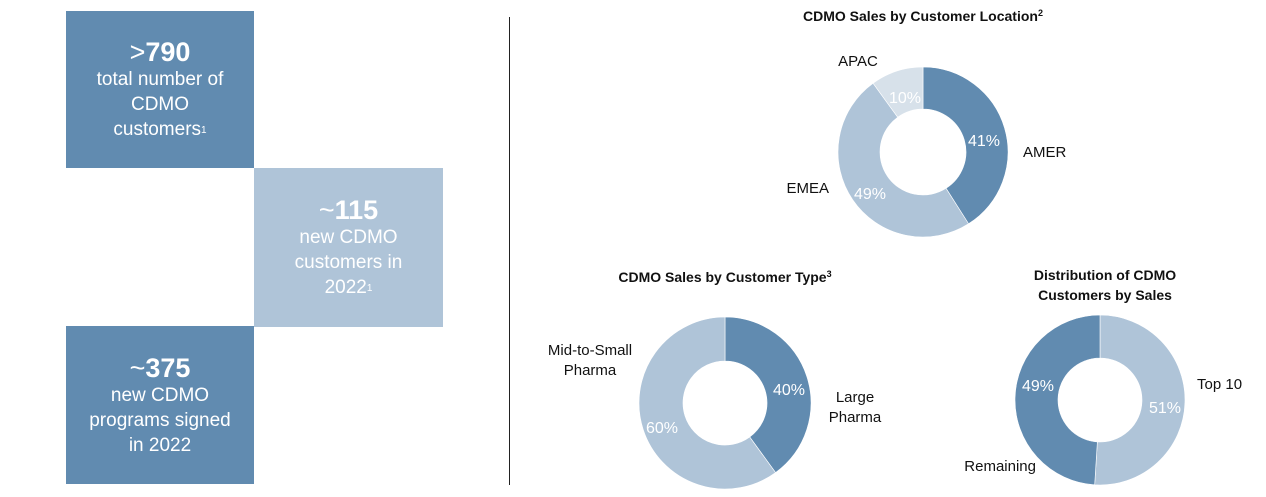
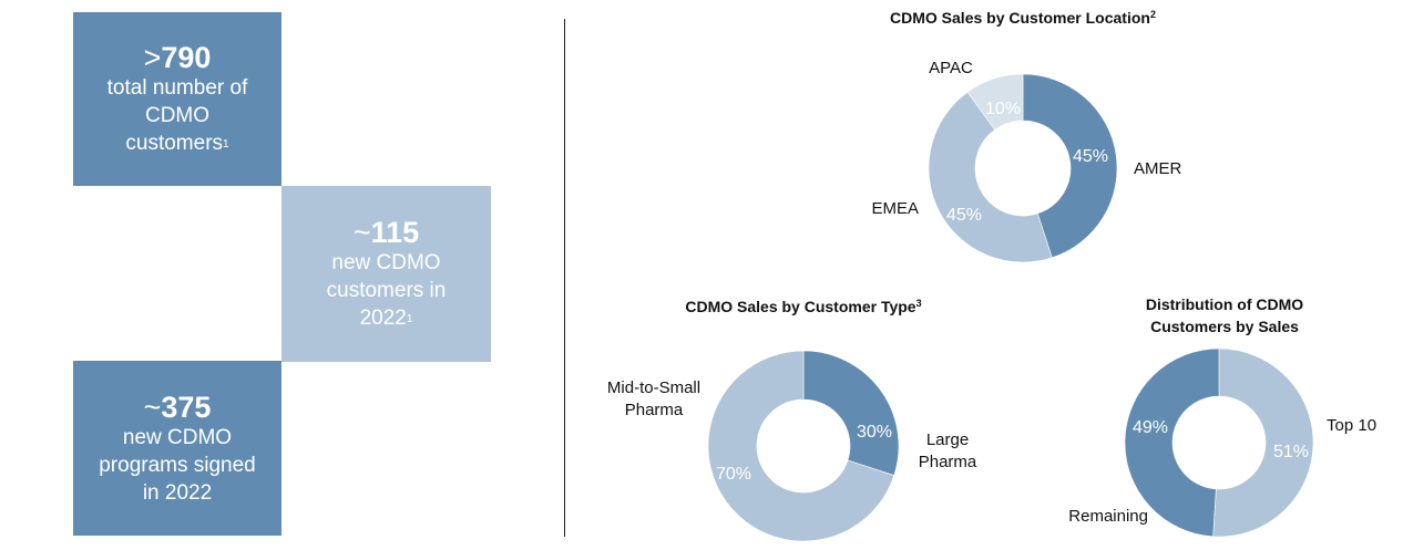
CDMO Sales by Customer Location/AMER: 41% -> 45%
CDMO Sales by Customer Location/EMEA: 49% -> 45%
CDMO Sales by Customer Type/Large Pharma: 40% -> 30%
CDMO Sales by Customer Type/Mid-to-Small Pharma: 60% -> 70%
